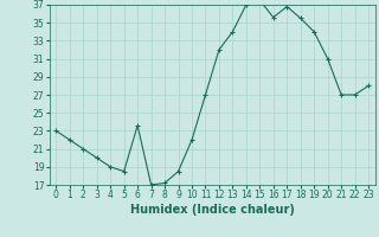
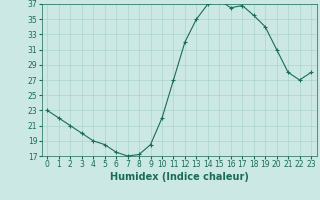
6: 23.6 -> 17.5
13: 34.0 -> 35.0
16: 35.6 -> 36.5
21: 27.0 -> 28.0
